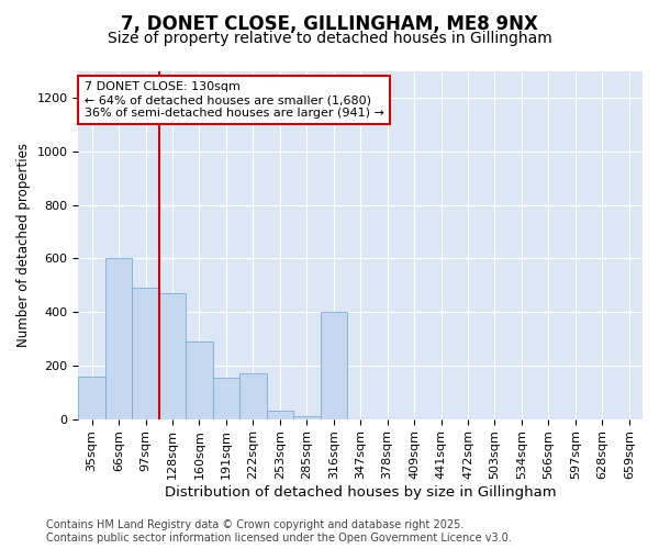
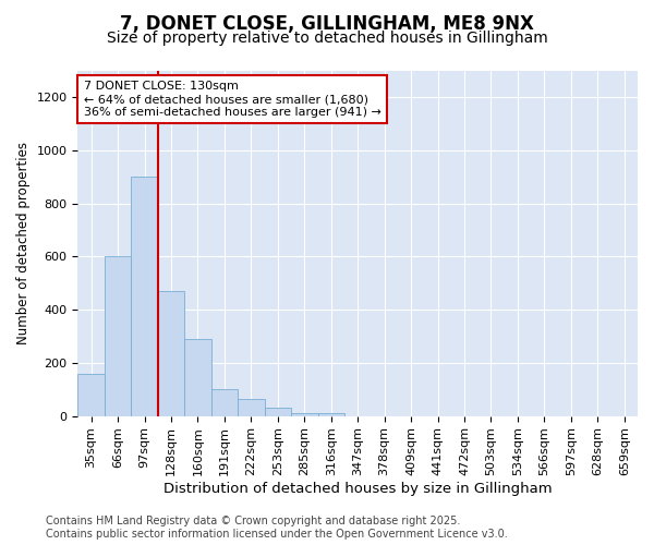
97sqm: 490 -> 900
191sqm: 155 -> 100
222sqm: 170 -> 62
316sqm: 400 -> 10
